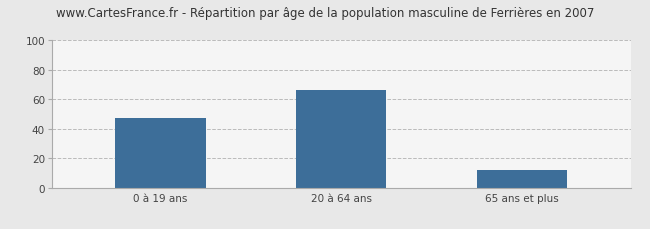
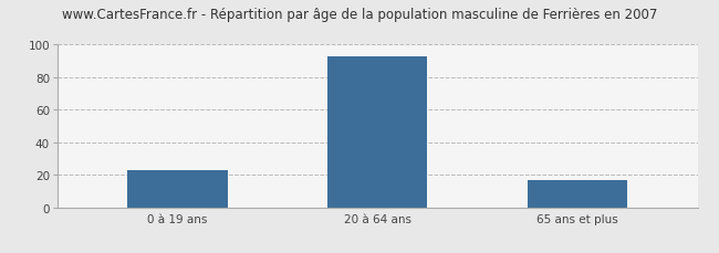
0 à 19 ans: 47 -> 23
20 à 64 ans: 66 -> 93
65 ans et plus: 12 -> 17
